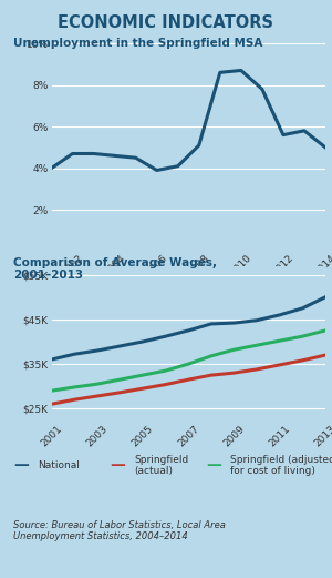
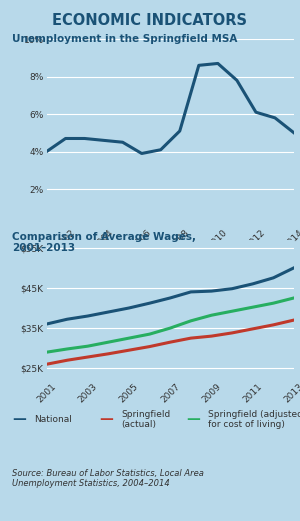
2012: 5.6% -> 6.1%
